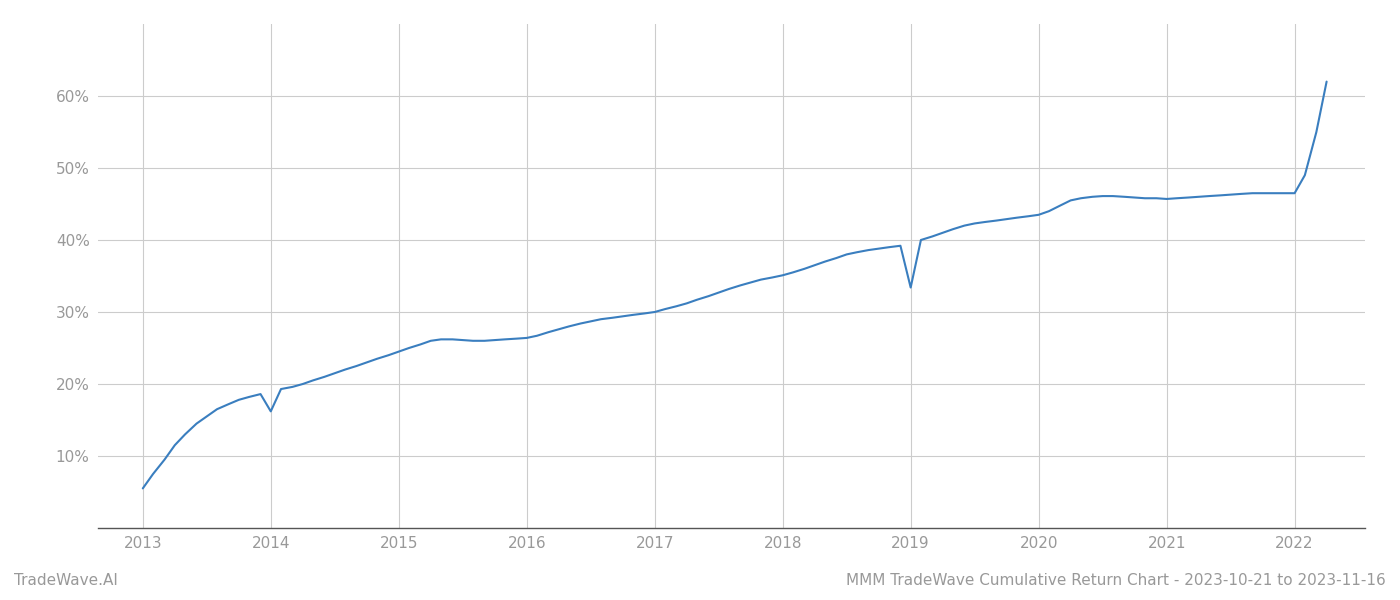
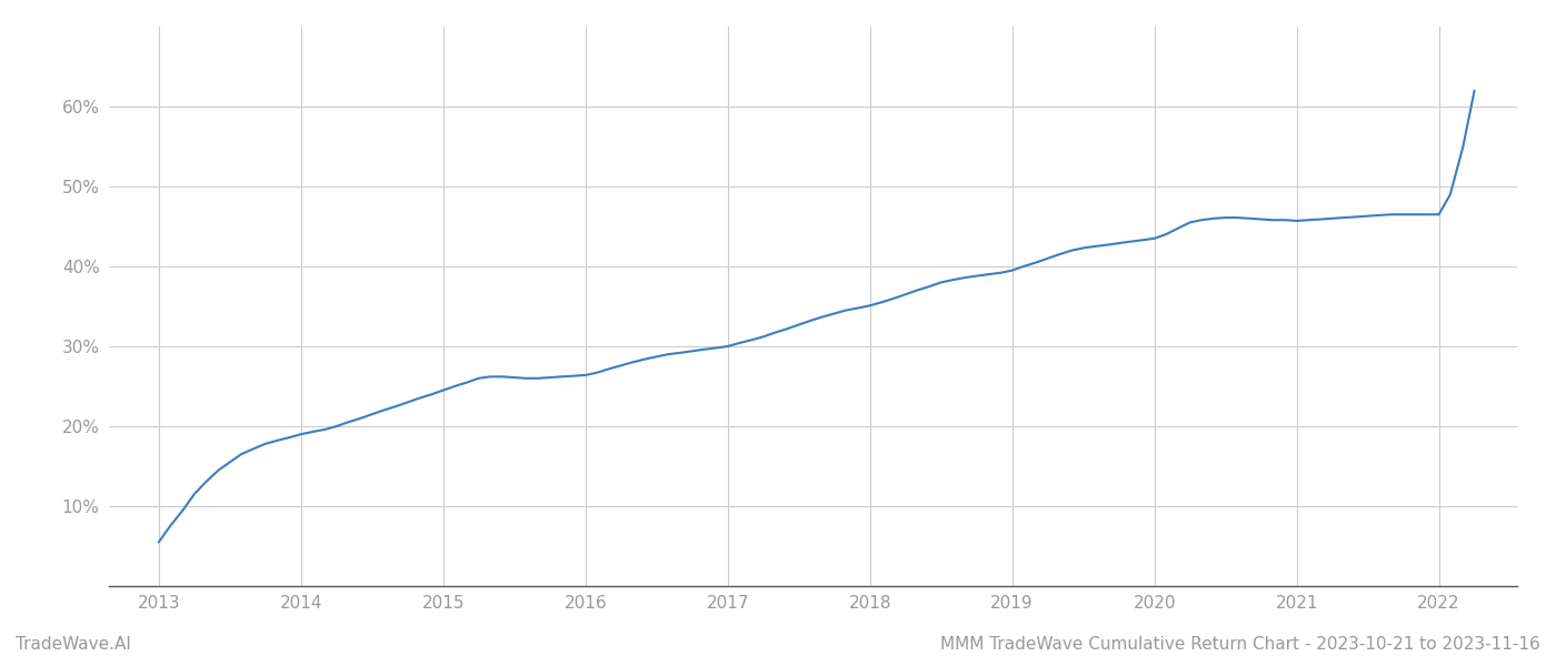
2014: 16.2% -> 19.0%
2019: 33.4% -> 39.5%
